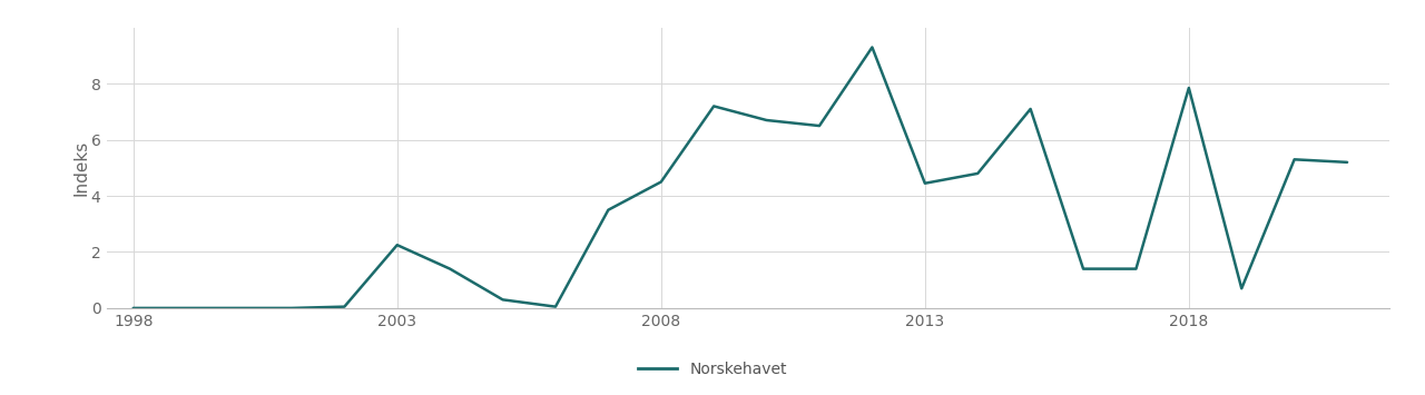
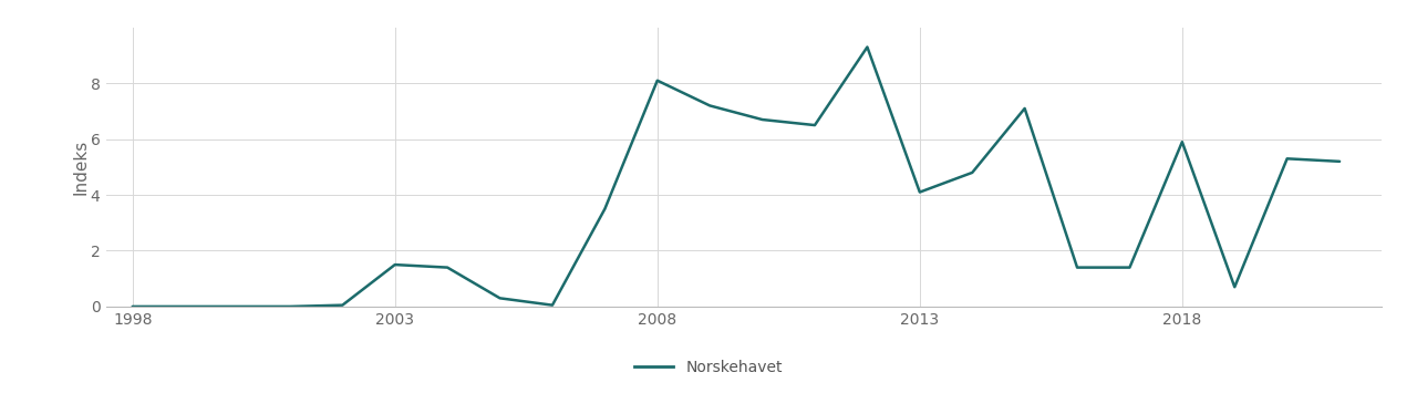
2003: 2.25 -> 1.50
2008: 4.50 -> 8.10
2013: 4.45 -> 4.10
2018: 7.85 -> 5.90
